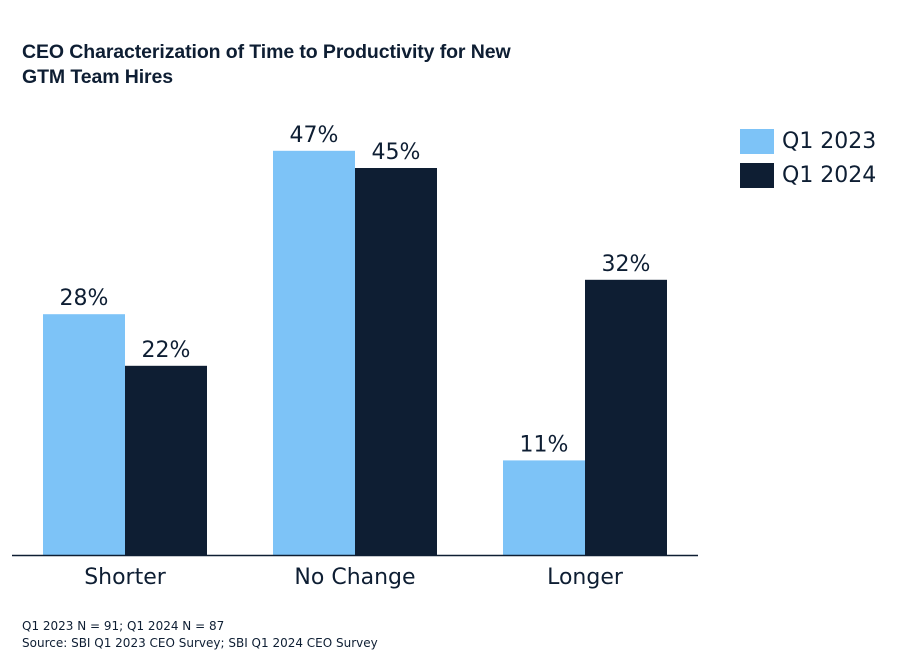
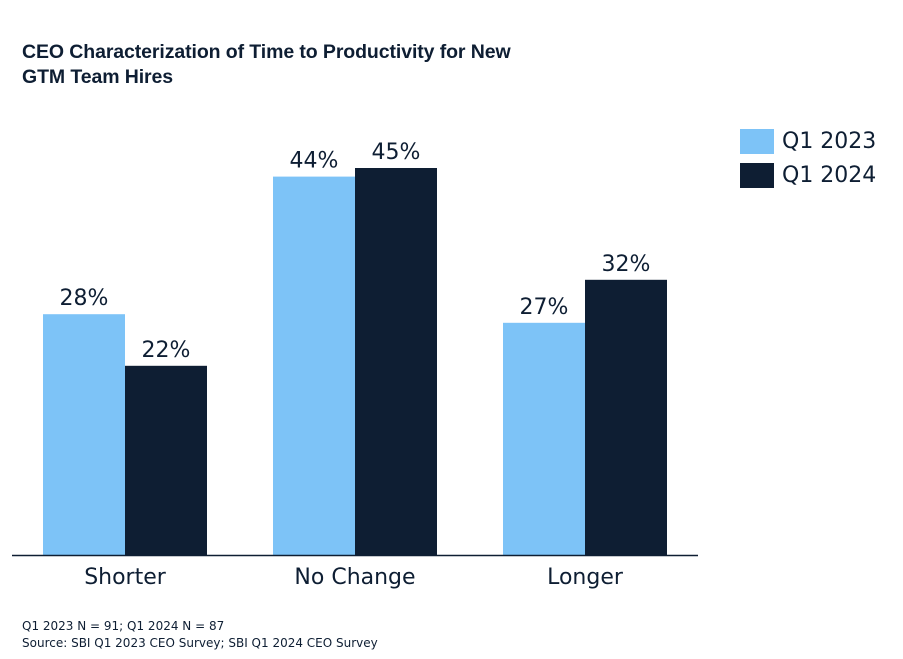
Q1 2023/No Change: 47% -> 44%
Q1 2023/Longer: 11% -> 27%
